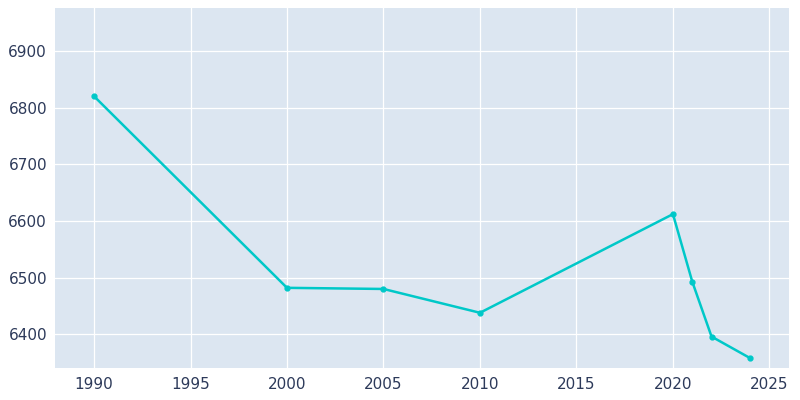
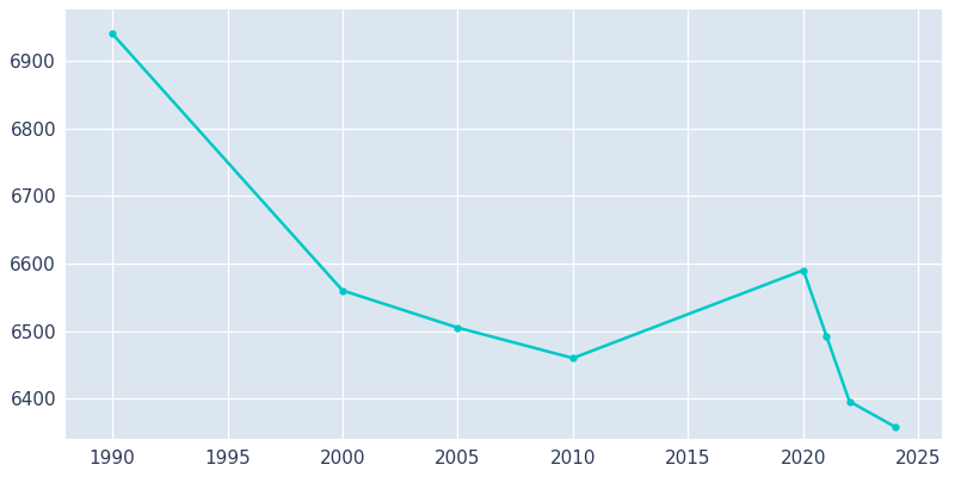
1990: 6820 -> 6940
2000: 6482 -> 6560
2005: 6480 -> 6505
2010: 6438 -> 6460
2020: 6612 -> 6590
